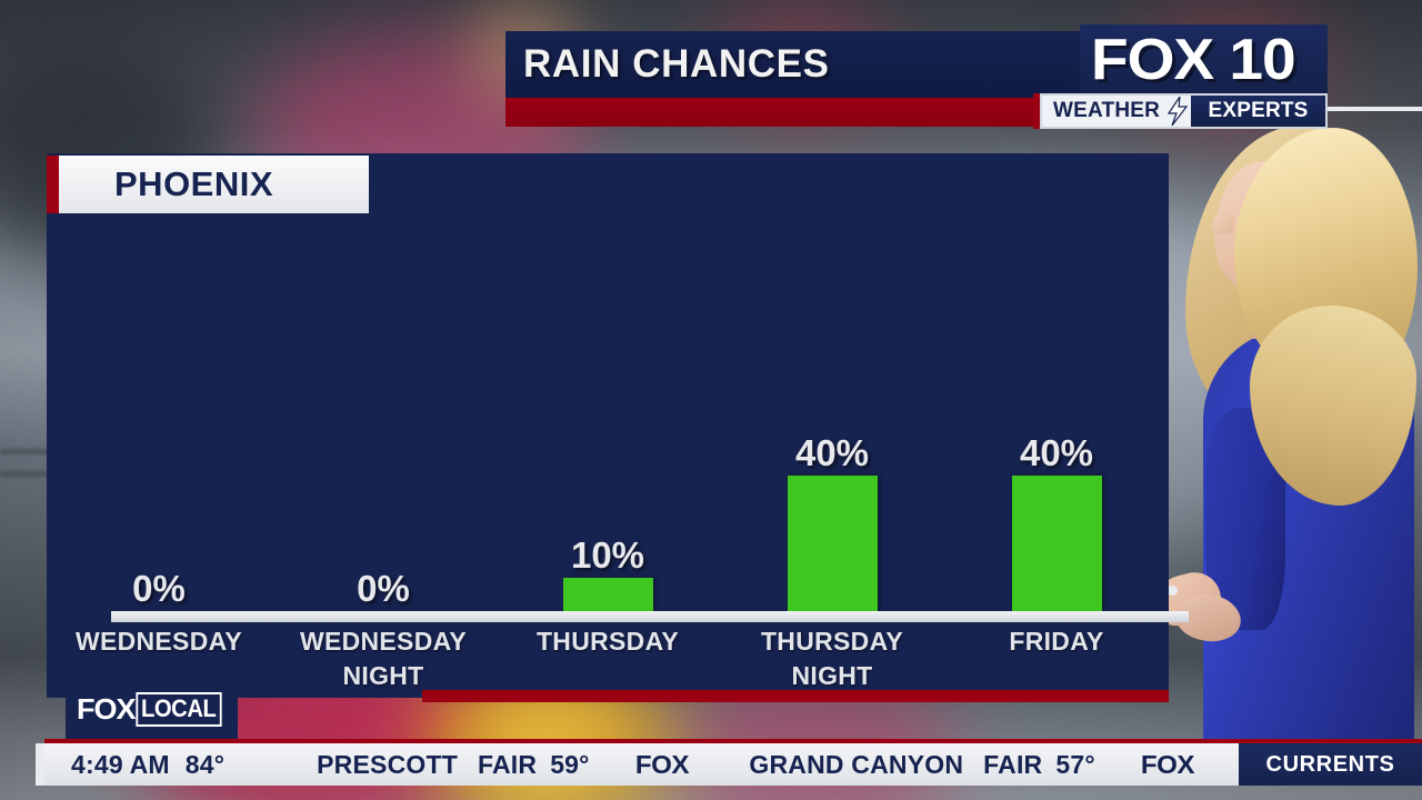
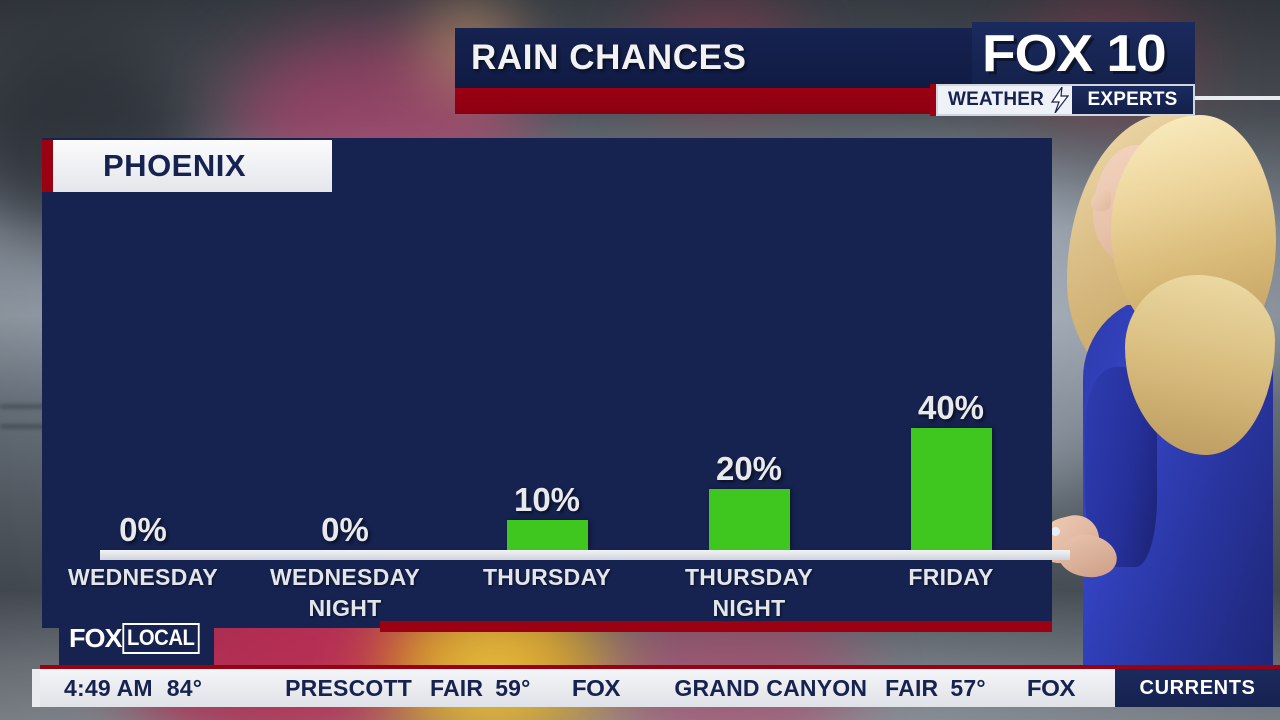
THURSDAY NIGHT: 40% -> 20%
